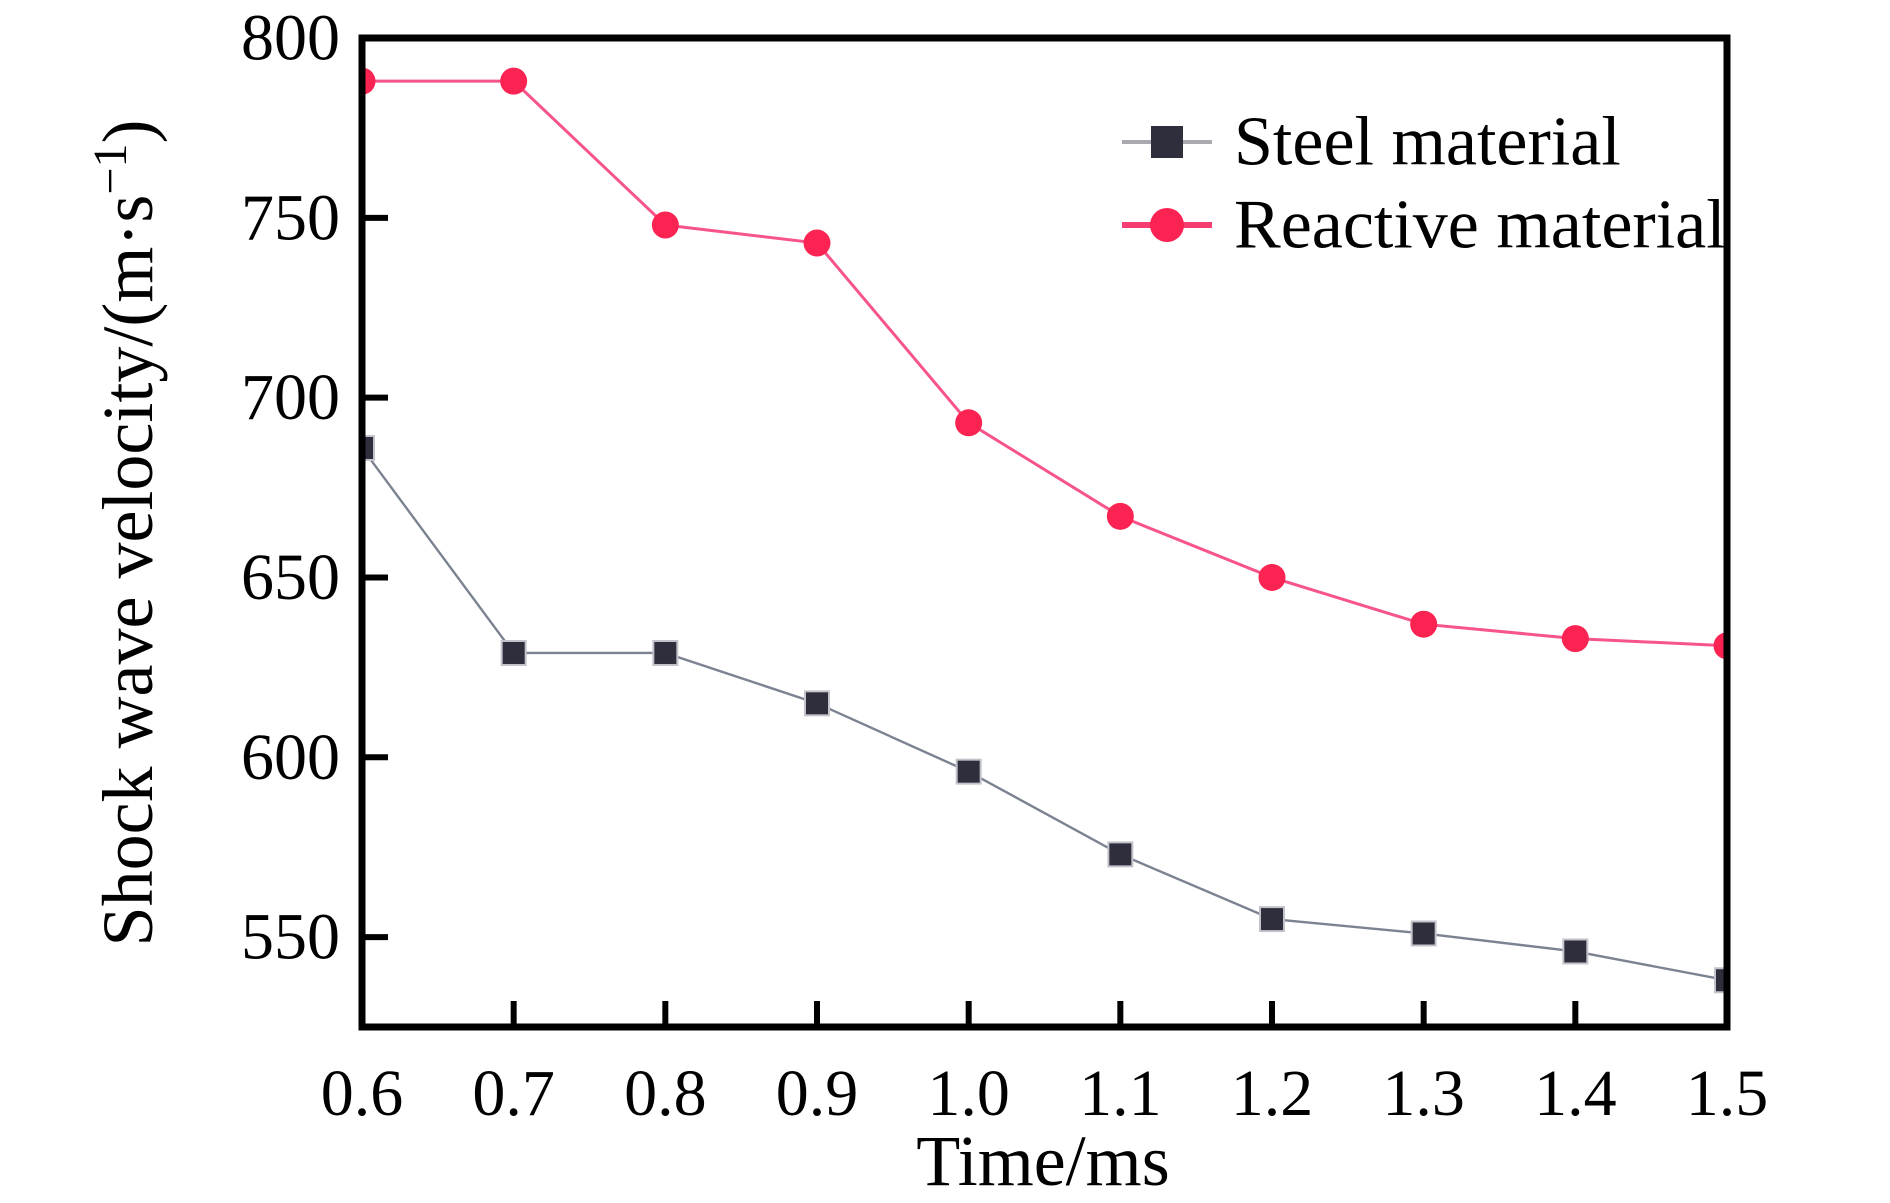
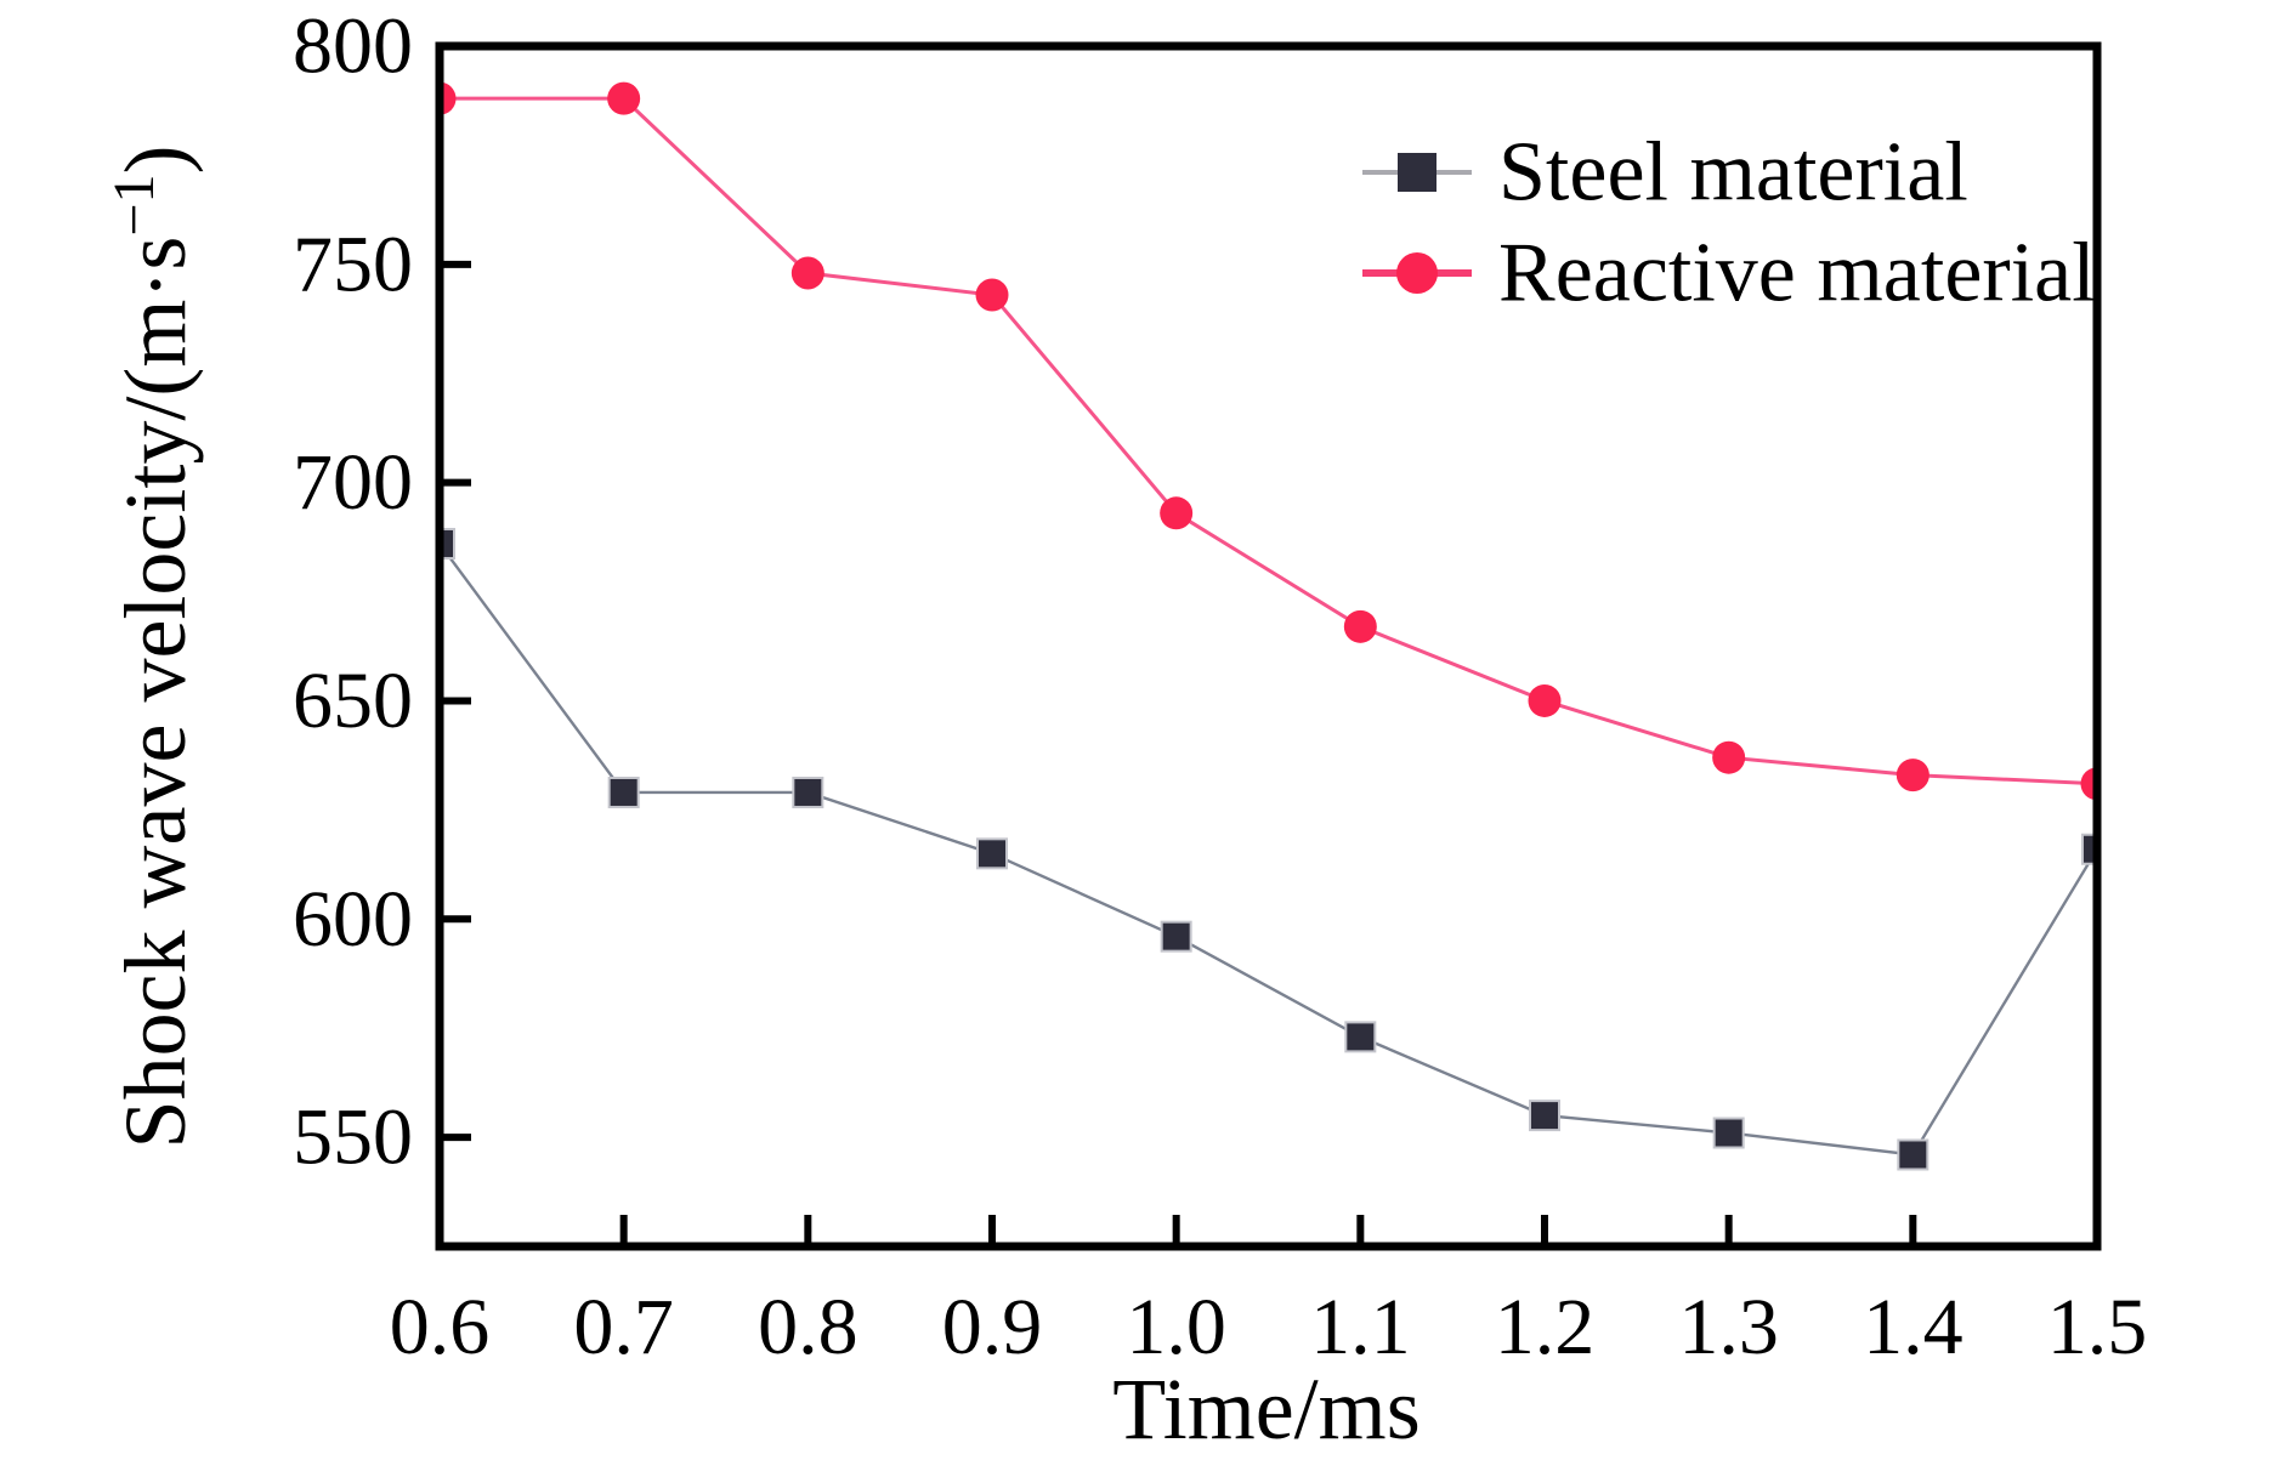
Steel material/1.5: 538 -> 616
